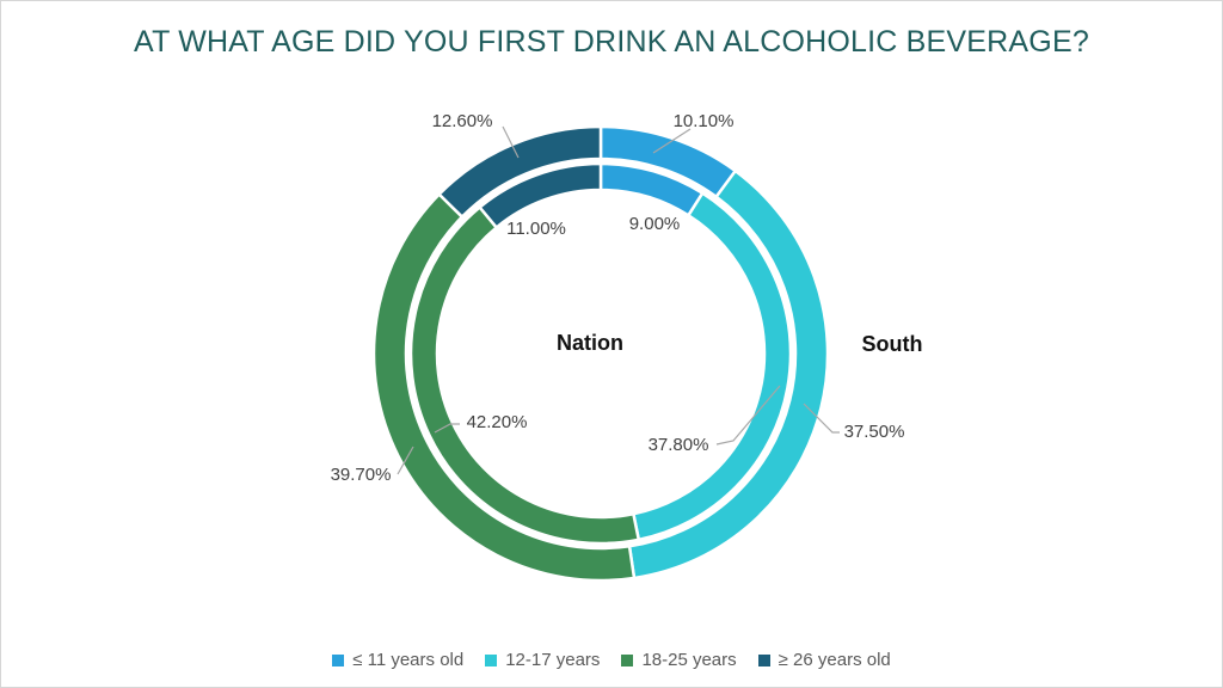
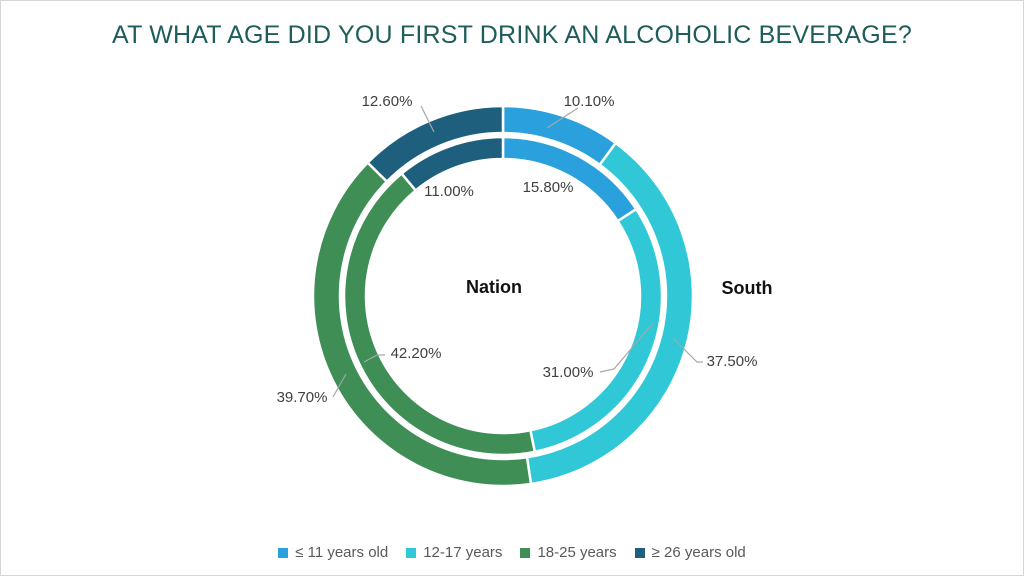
Nation/≤ 11 years old: 9.00% -> 15.80%
Nation/12-17 years: 37.80% -> 31.00%
